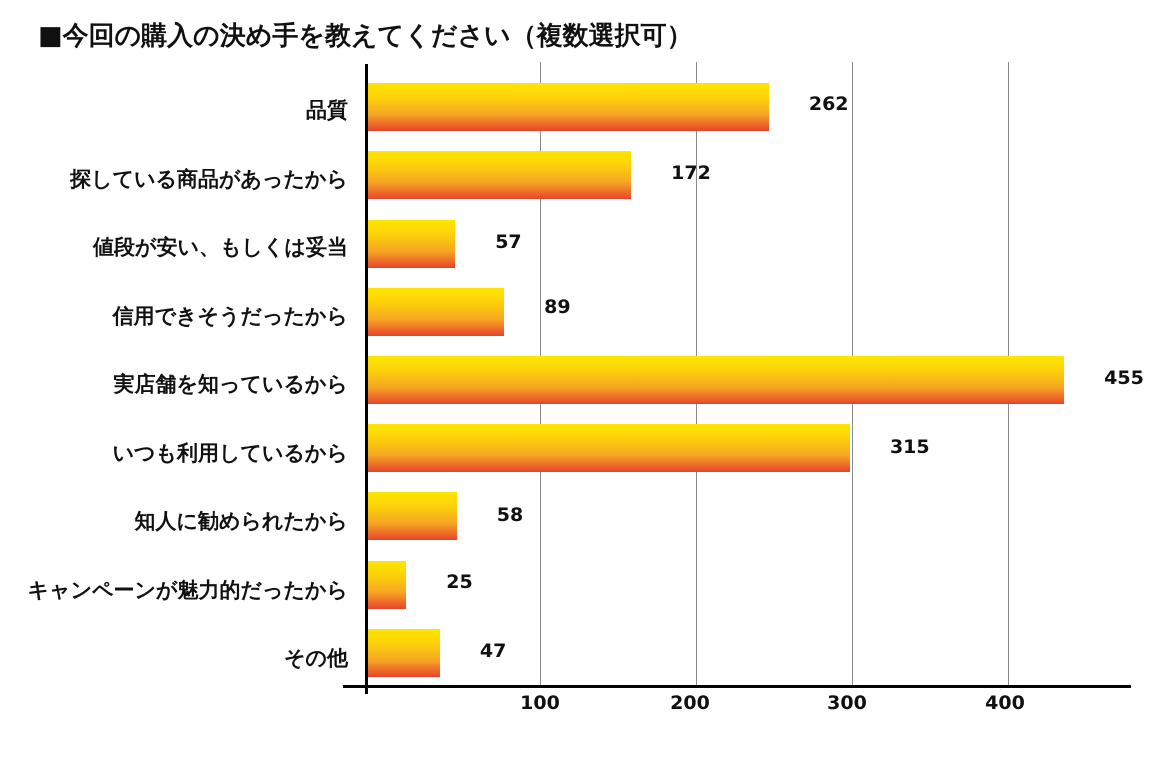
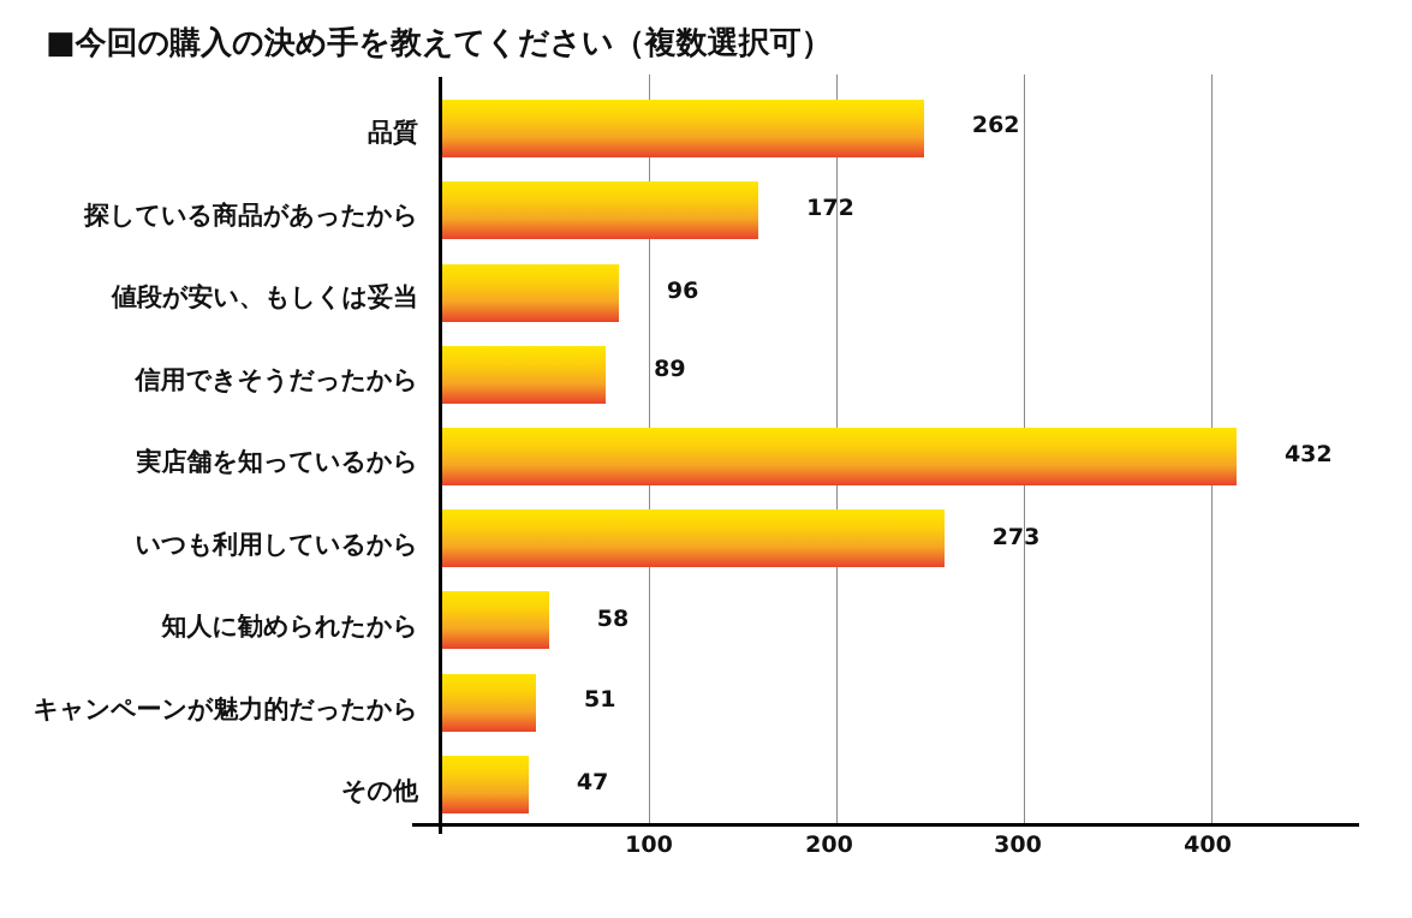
値段が安い、もしくは妥当: 57 -> 96
実店舗を知っているから: 455 -> 432
いつも利用しているから: 315 -> 273
キャンペーンが魅力的だったから: 25 -> 51
